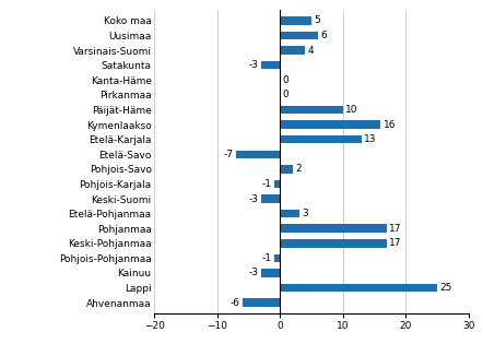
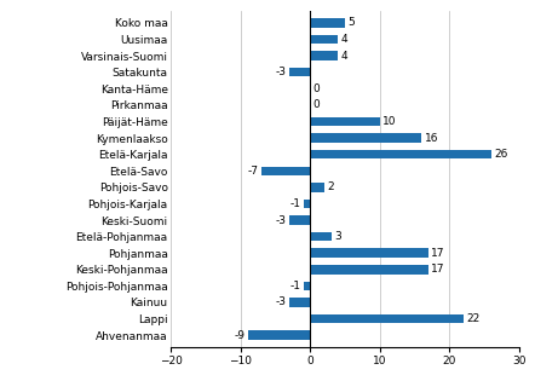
Uusimaa: 6 -> 4
Etelä-Karjala: 13 -> 26
Lappi: 25 -> 22
Ahvenanmaa: -6 -> -9
